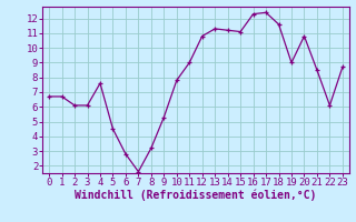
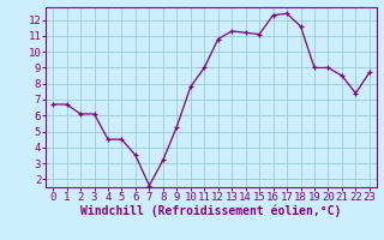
4: 7.6 -> 4.5
6: 2.8 -> 3.5
20: 10.8 -> 9.0
22: 6.1 -> 7.4
